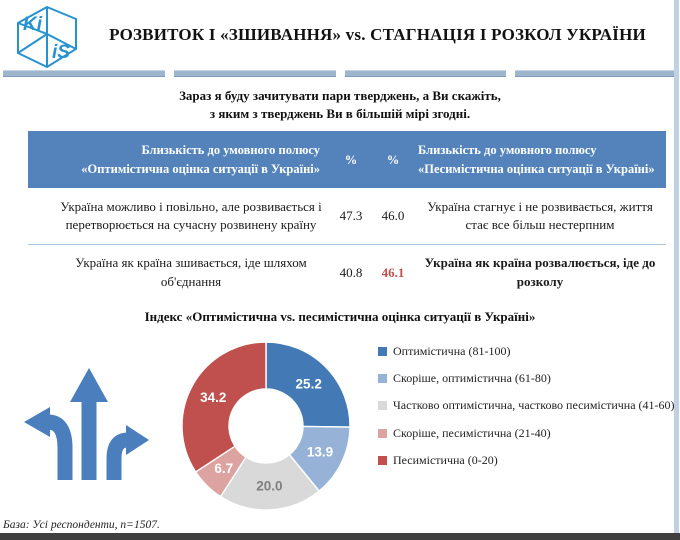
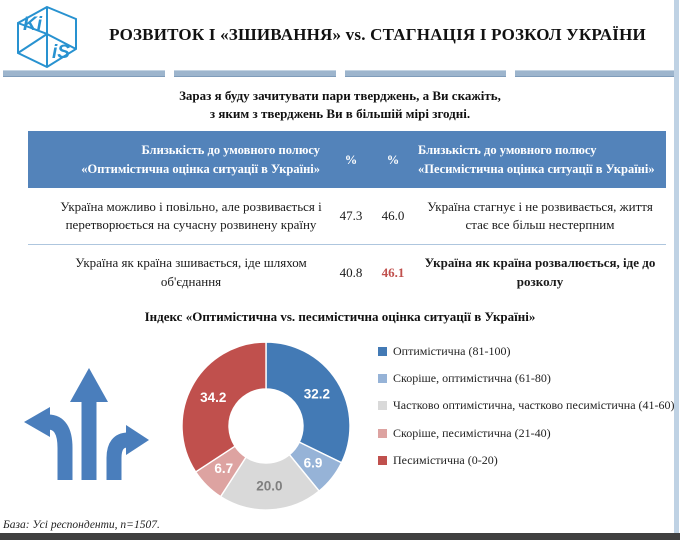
Оптимістична (81-100): 25.2 -> 32.2
Скоріше, оптимістична (61-80): 13.9 -> 6.9
